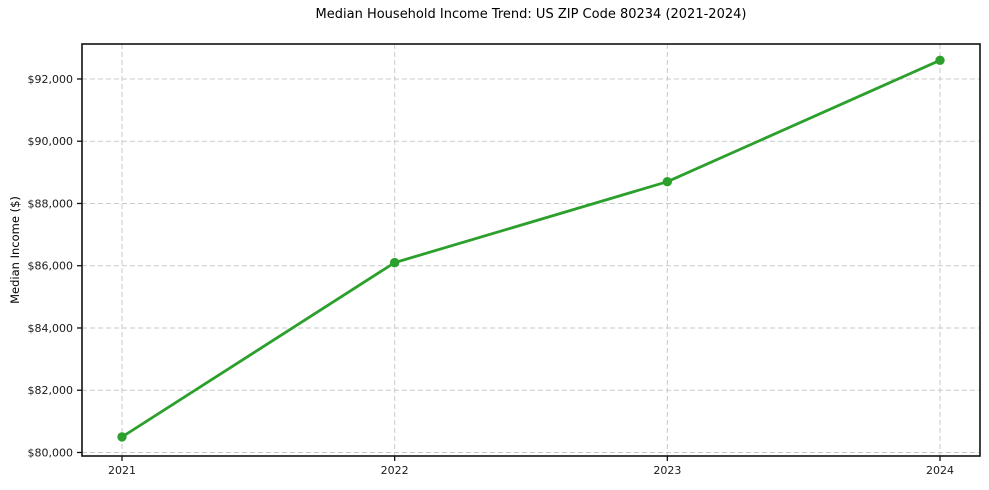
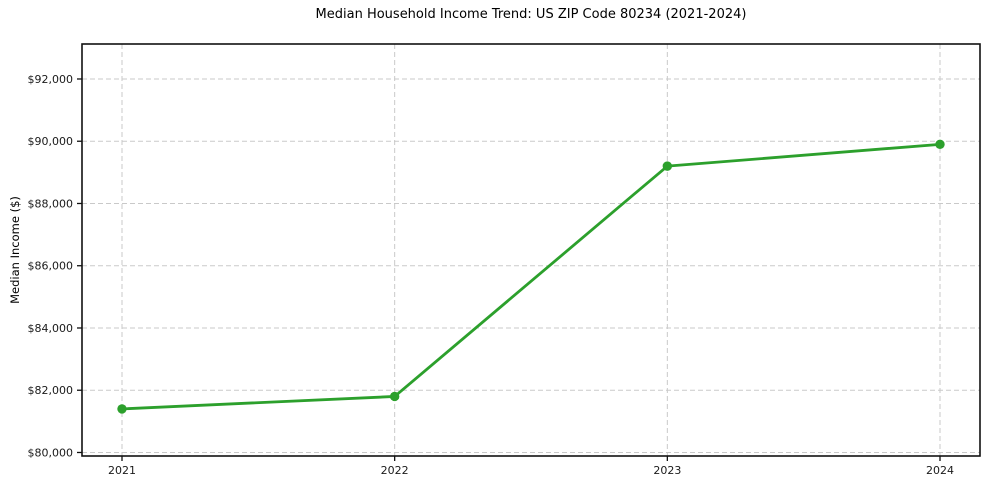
2021: $80500 -> $81400
2022: $86100 -> $81800
2023: $88700 -> $89200
2024: $92600 -> $89900
